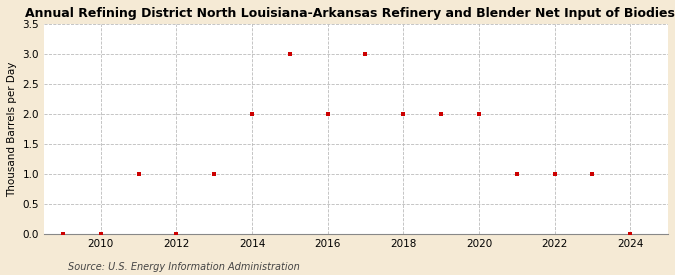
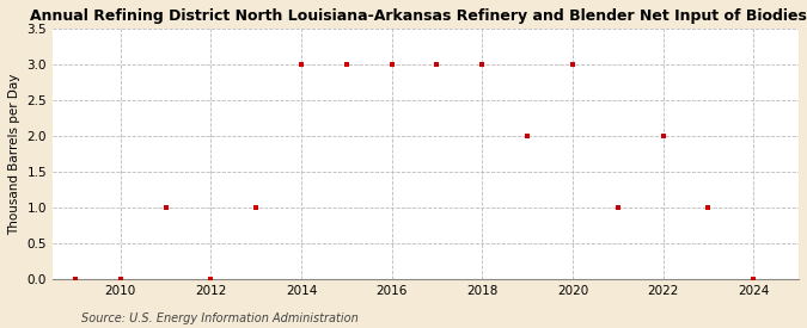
2014: 2 -> 3
2016: 2 -> 3
2018: 2 -> 3
2020: 2 -> 3
2022: 1 -> 2
